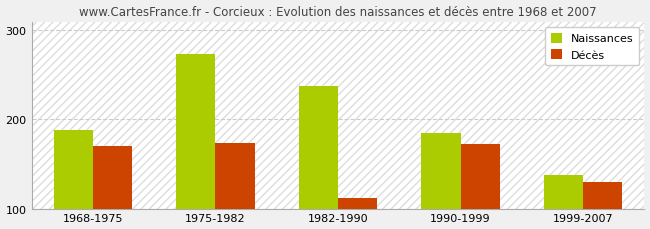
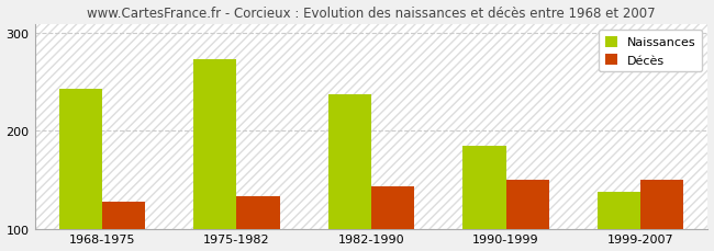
Naissances/1968-1975: 188 -> 243
Décès/1968-1975: 170 -> 128
Décès/1975-1982: 174 -> 133
Décès/1982-1990: 112 -> 143
Décès/1990-1999: 172 -> 150
Décès/1999-2007: 130 -> 150
